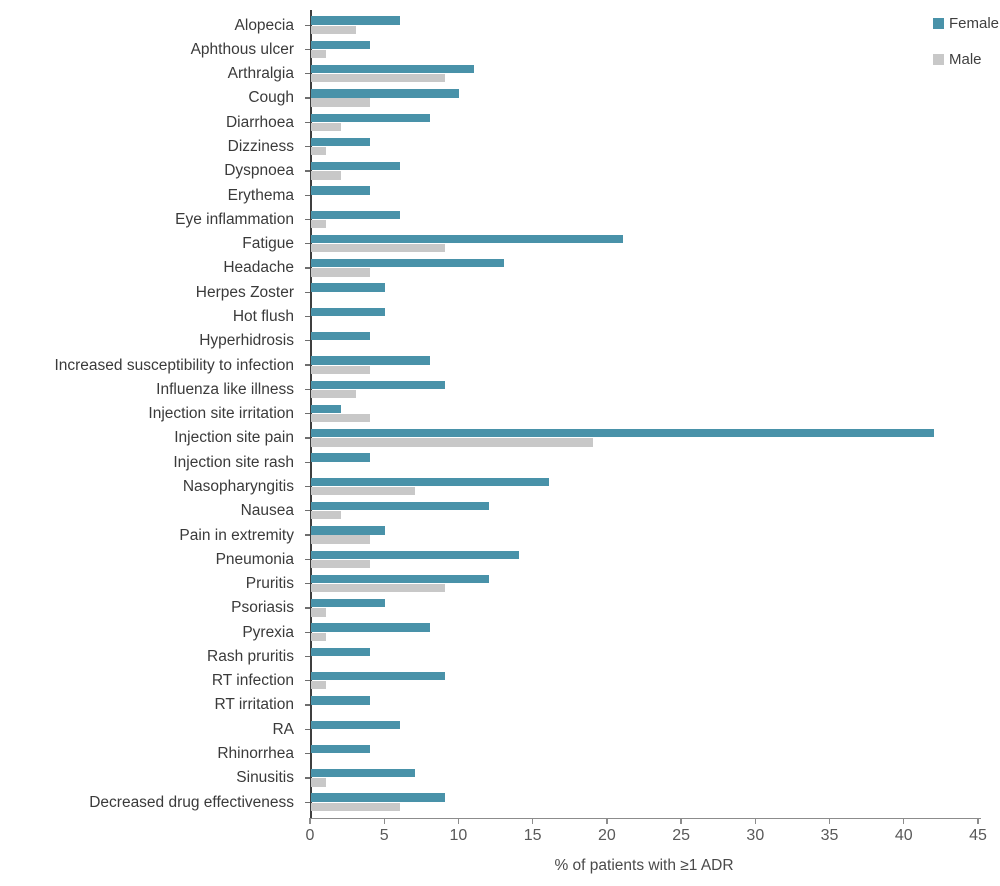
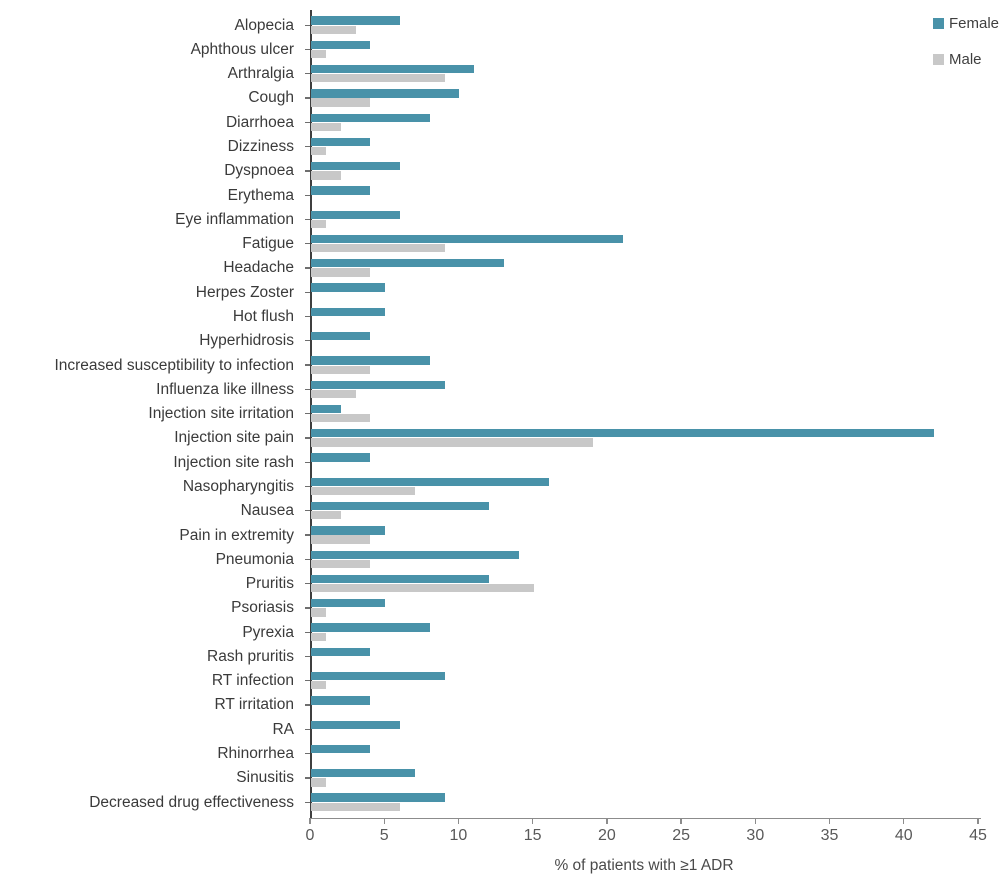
Male/Pruritis: 9 -> 15
